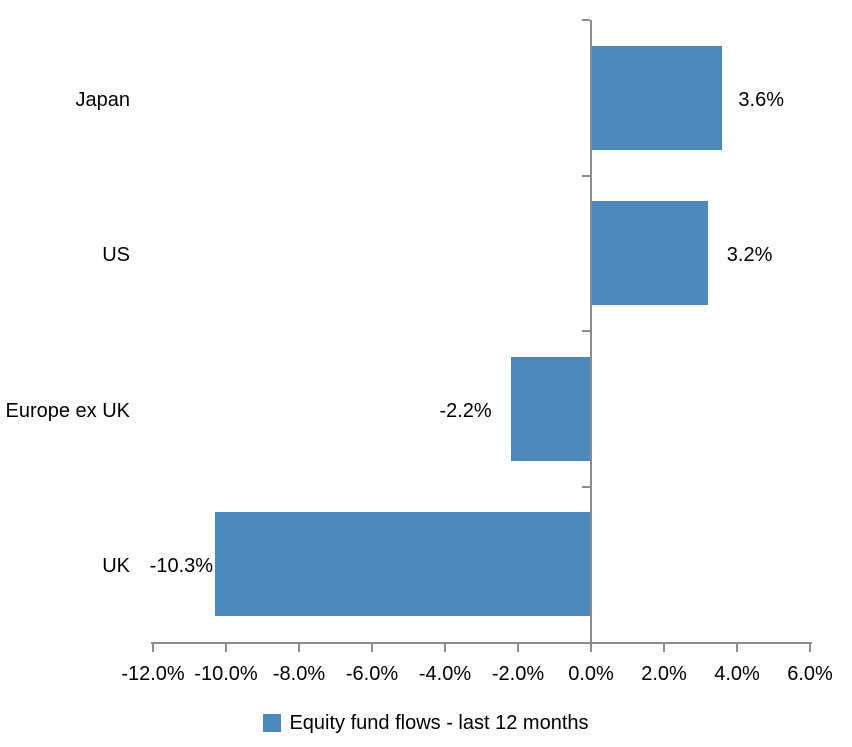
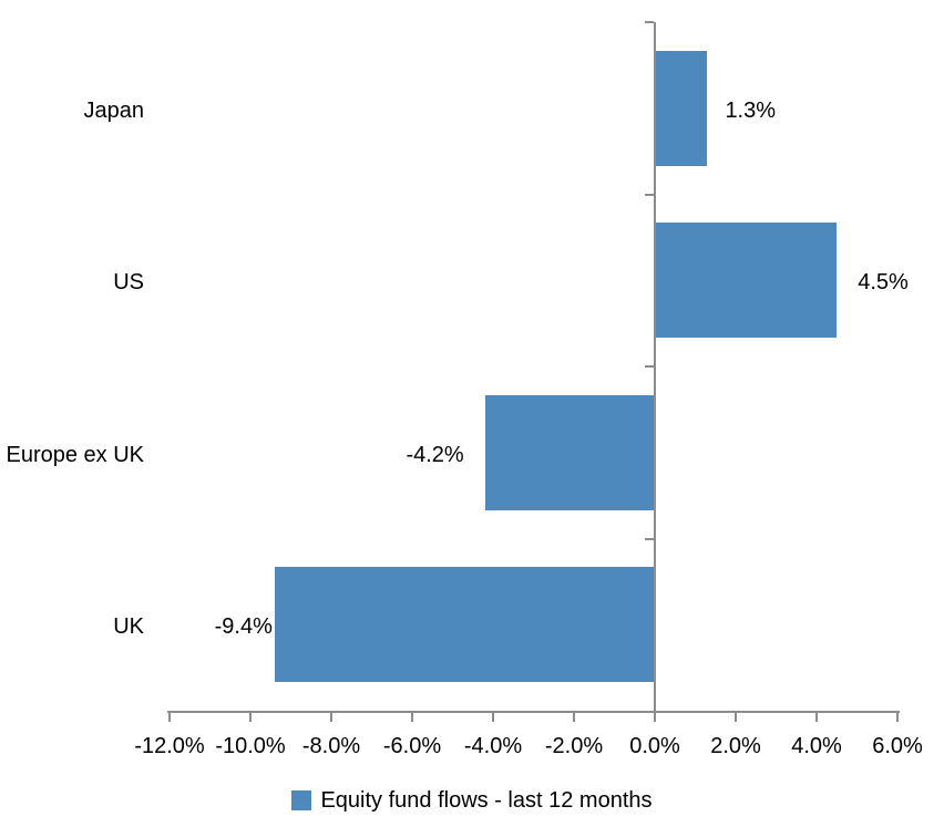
Japan: 3.6% -> 1.3%
US: 3.2% -> 4.5%
Europe ex UK: -2.2% -> -4.2%
UK: -10.3% -> -9.4%
